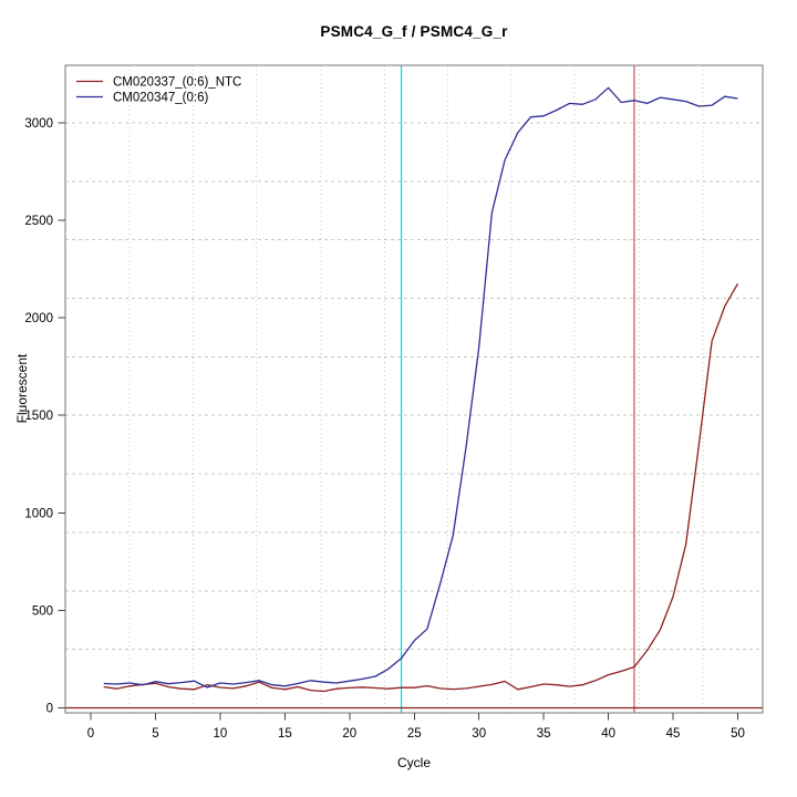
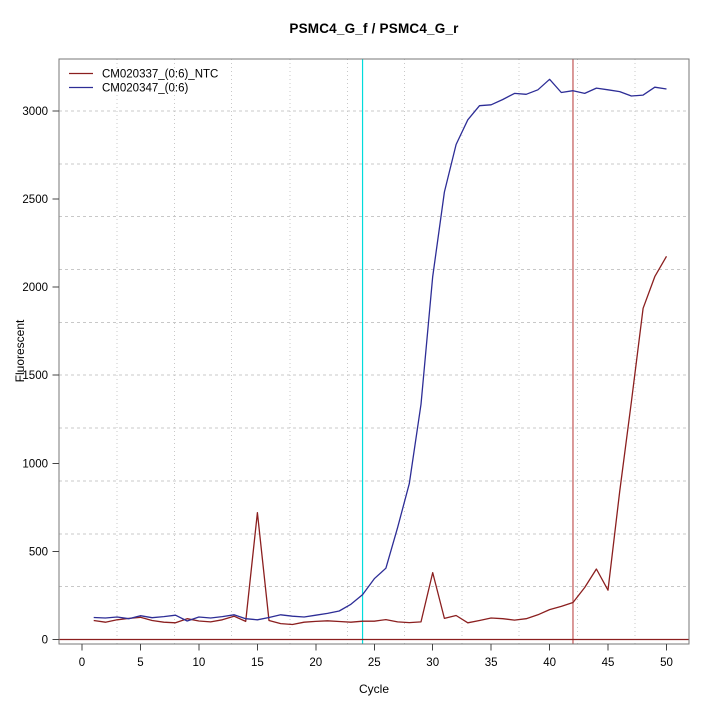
CM020337_(0:6)_NTC/15: 100 -> 720
CM020337_(0:6)_NTC/30: 110 -> 380
CM020347_(0:6)/30: 1850 -> 2060
CM020337_(0:6)_NTC/45: 570 -> 280
